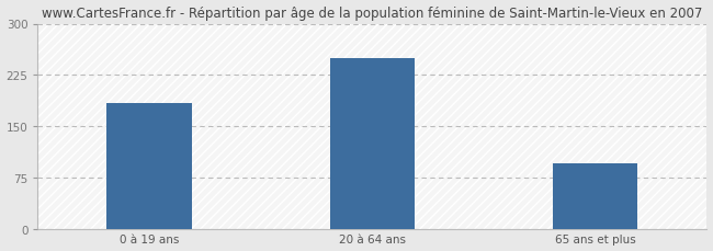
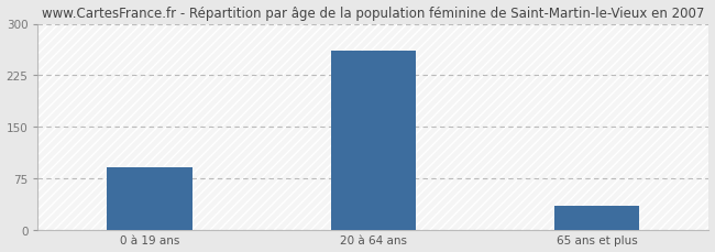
0 à 19 ans: 184 -> 90
20 à 64 ans: 250 -> 260
65 ans et plus: 96 -> 35
